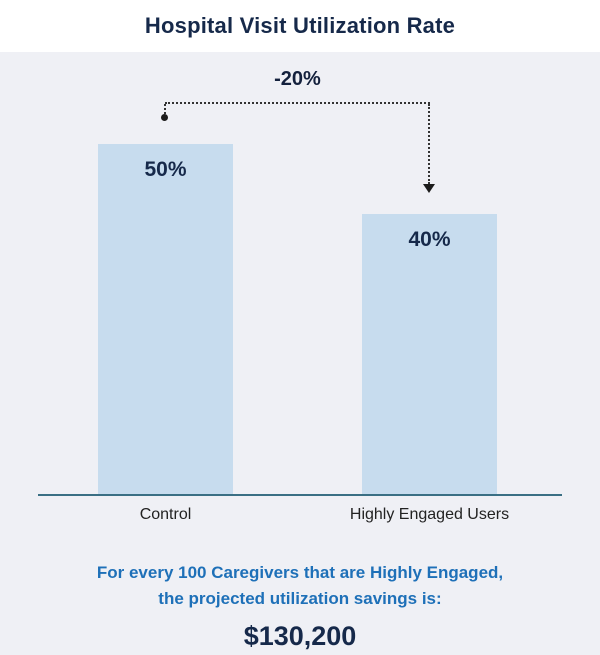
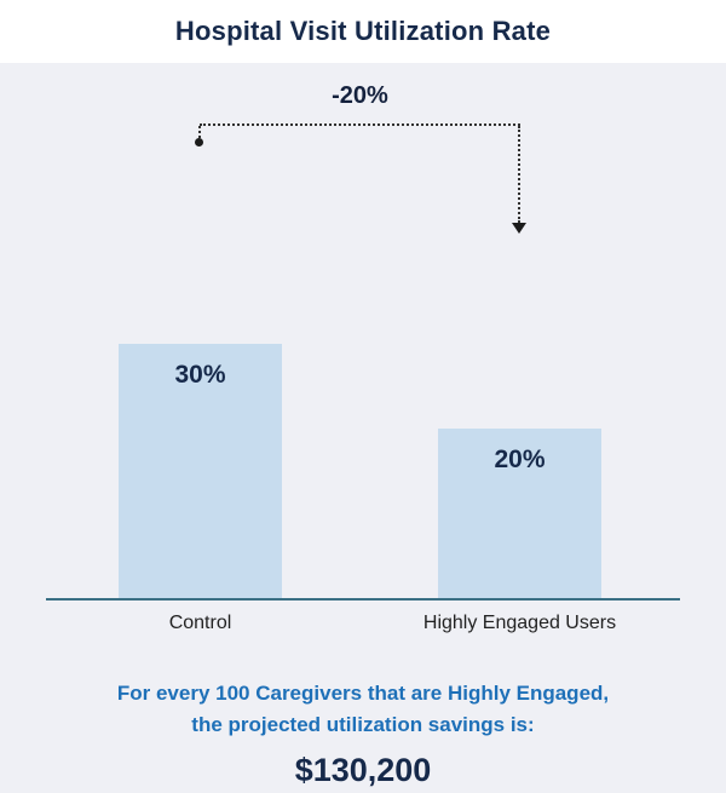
Control: 50% -> 30%
Highly Engaged Users: 40% -> 20%
